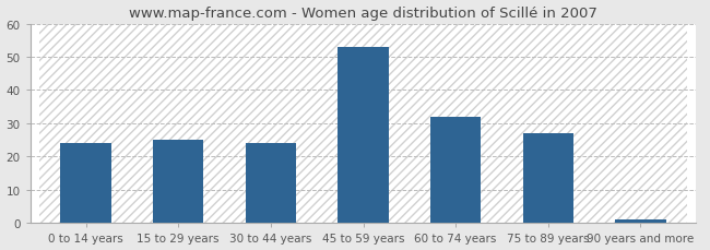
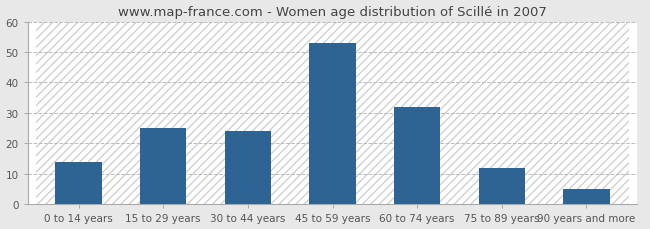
0 to 14 years: 24 -> 14
75 to 89 years: 27 -> 12
90 years and more: 1 -> 5
